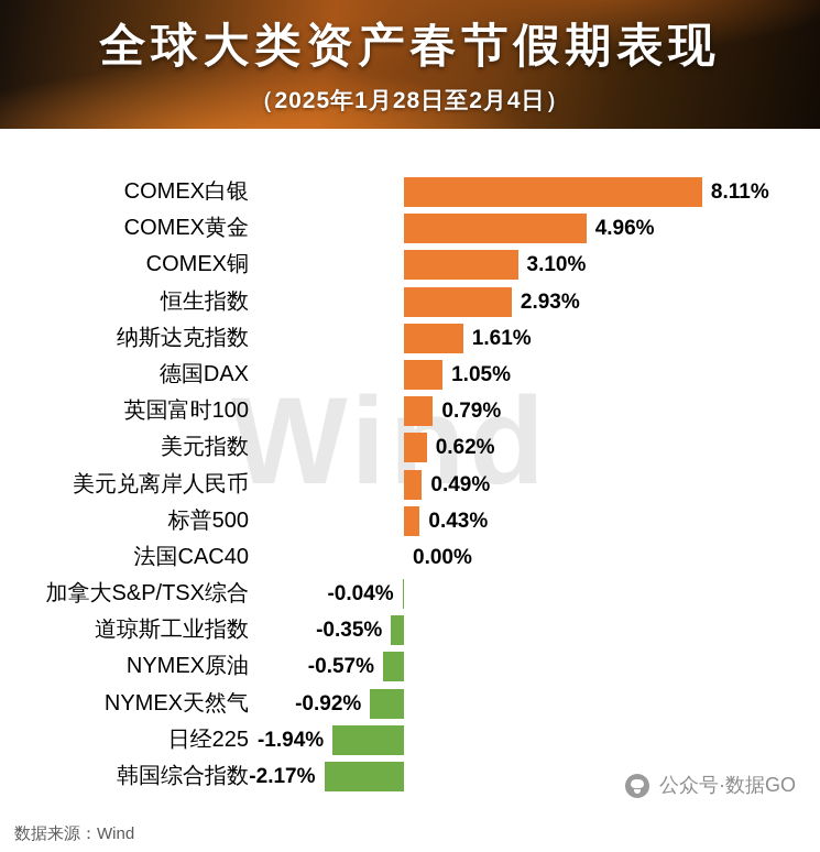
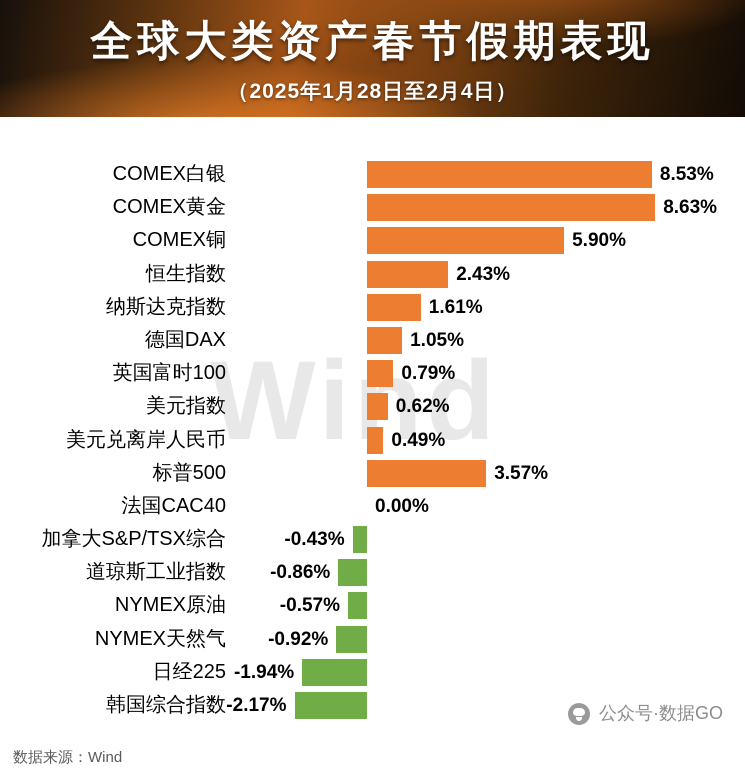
COMEX白银: 8.11% -> 8.53%
COMEX黄金: 4.96% -> 8.63%
COMEX铜: 3.10% -> 5.90%
恒生指数: 2.93% -> 2.43%
标普500: 0.43% -> 3.57%
加拿大S&P/TSX综合: -0.04% -> -0.43%
道琼斯工业指数: -0.35% -> -0.86%
